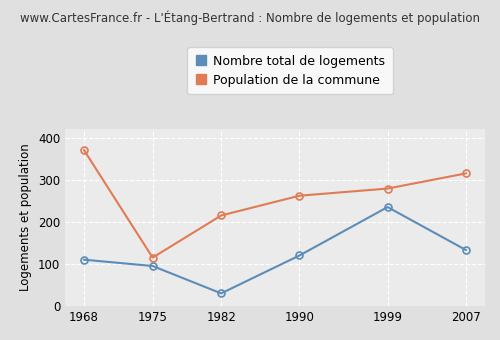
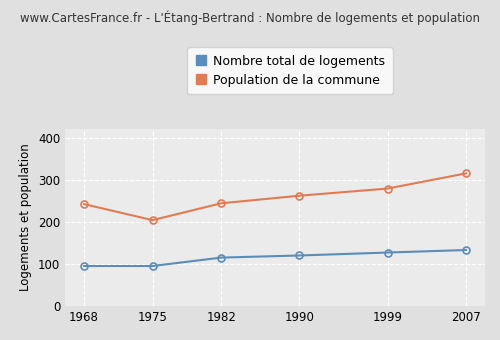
Nombre total de logements/1968: 110 -> 95
Population de la commune/1968: 370 -> 242
Population de la commune/1975: 115 -> 204
Nombre total de logements/1982: 30 -> 115
Population de la commune/1982: 215 -> 244
Nombre total de logements/1999: 235 -> 127
